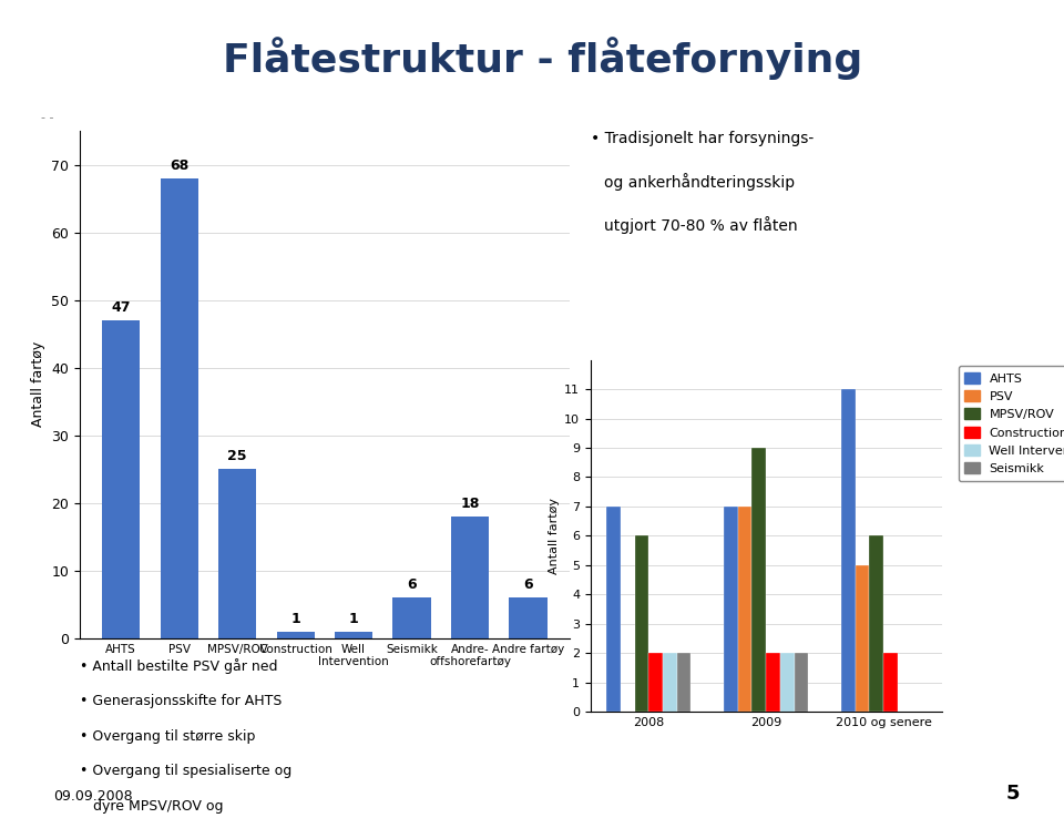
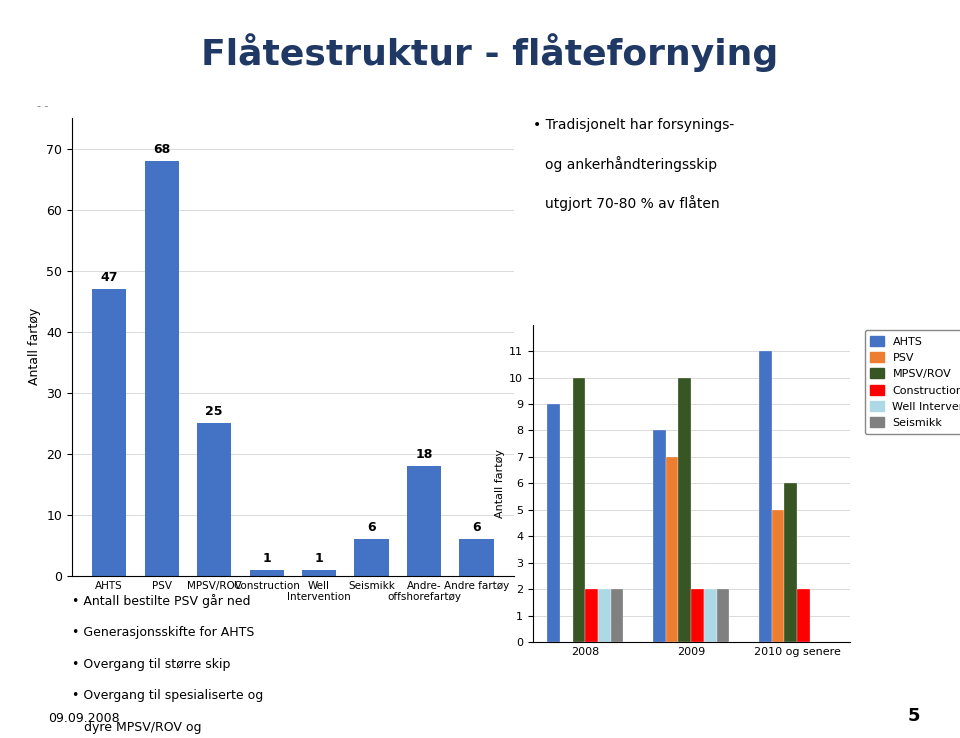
AHTS/2008: 7 -> 9
MPSV/ROV/2008: 6 -> 10
AHTS/2009: 7 -> 8
MPSV/ROV/2009: 9 -> 10
